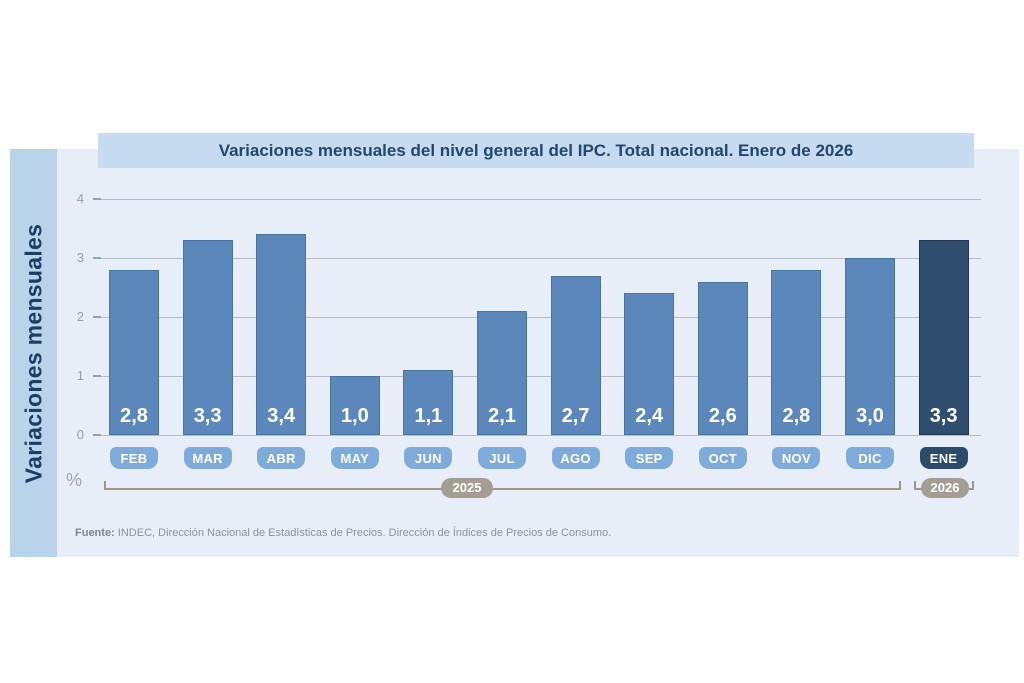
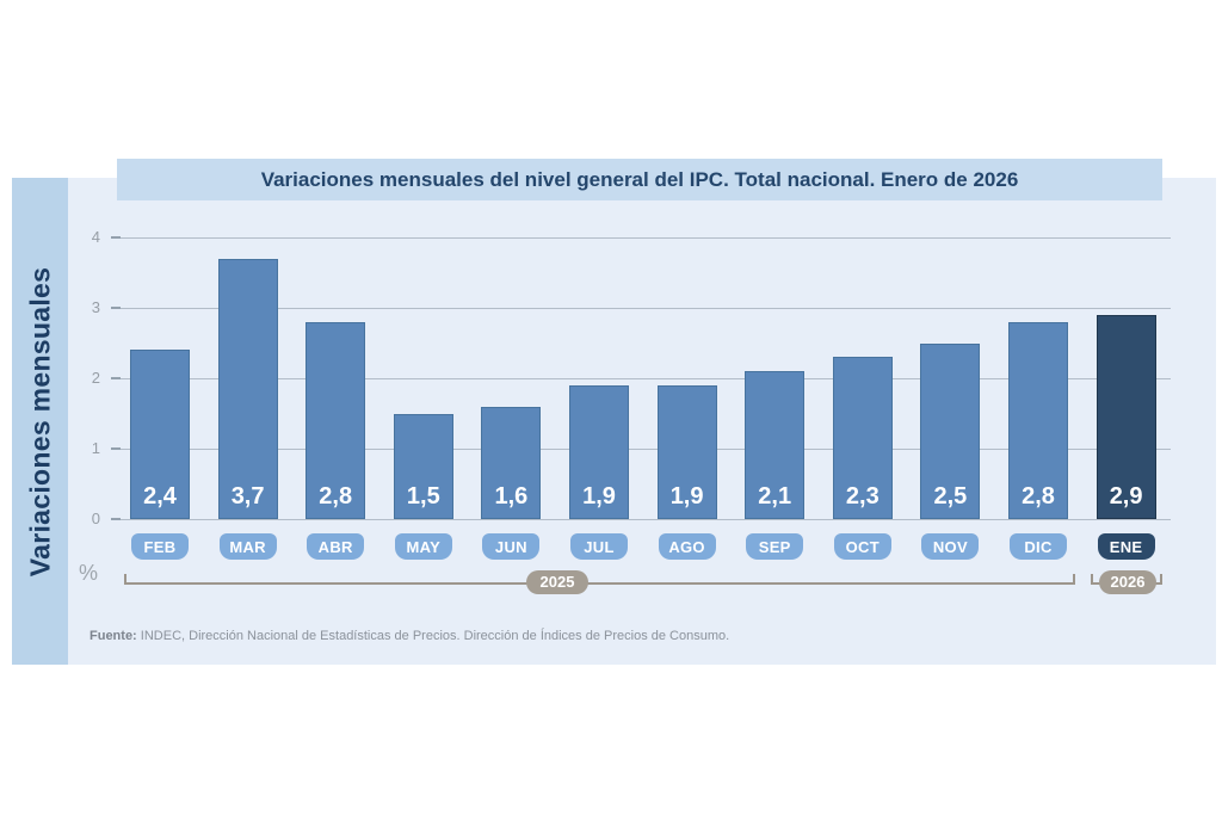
FEB: 2,8 -> 2,4
MAR: 3,3 -> 3,7
ABR: 3,4 -> 2,8
MAY: 1,0 -> 1,5
JUN: 1,1 -> 1,6
JUL: 2,1 -> 1,9
AGO: 2,7 -> 1,9
SEP: 2,4 -> 2,1
OCT: 2,6 -> 2,3
NOV: 2,8 -> 2,5
DIC: 3,0 -> 2,8
ENE: 3,3 -> 2,9
